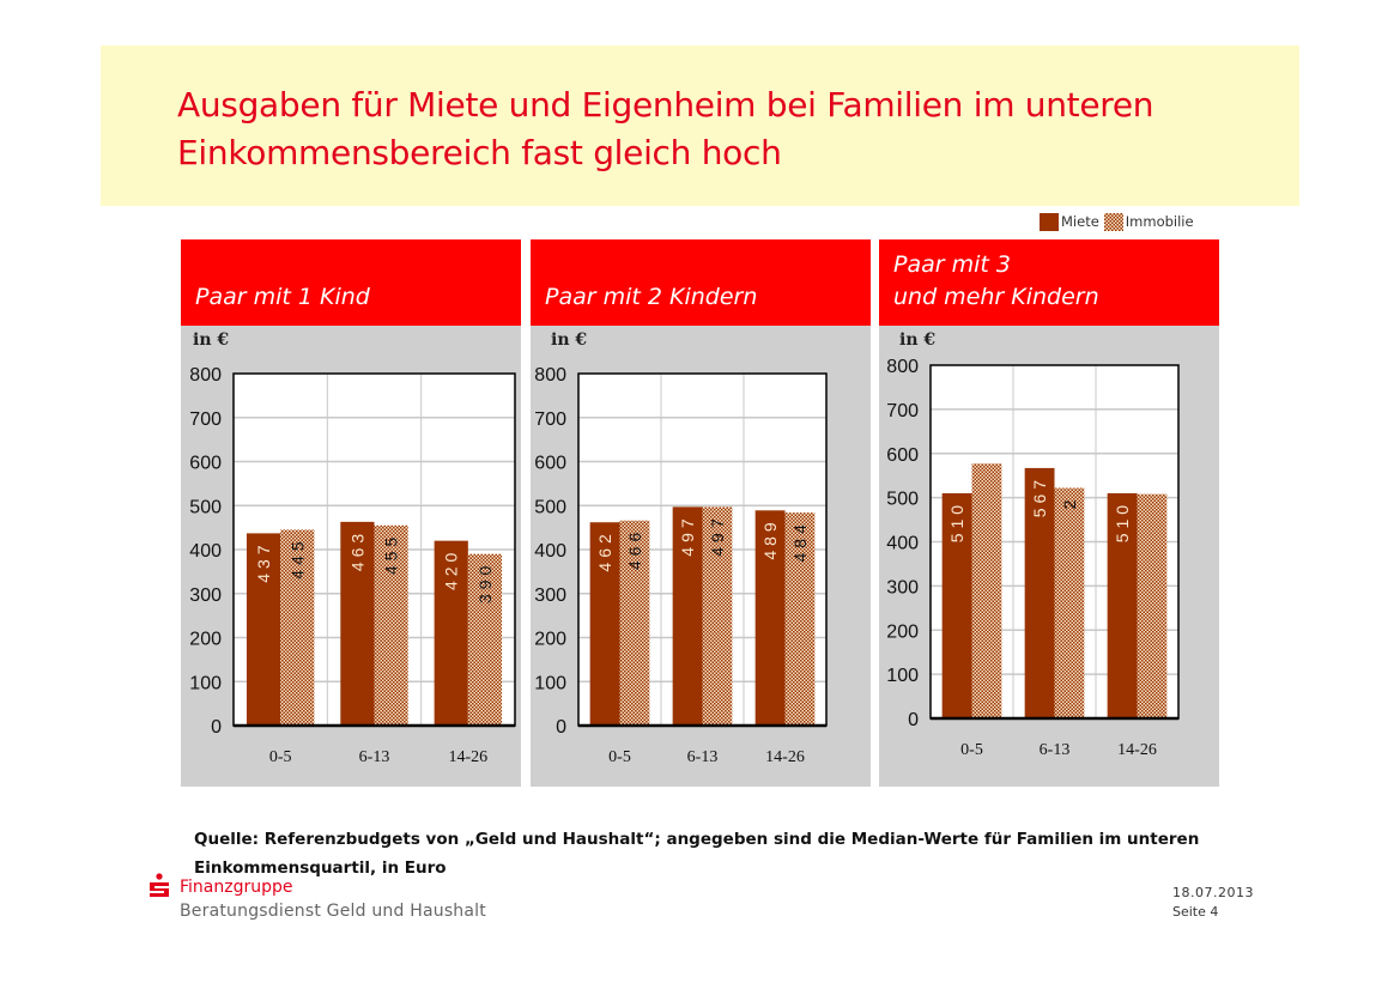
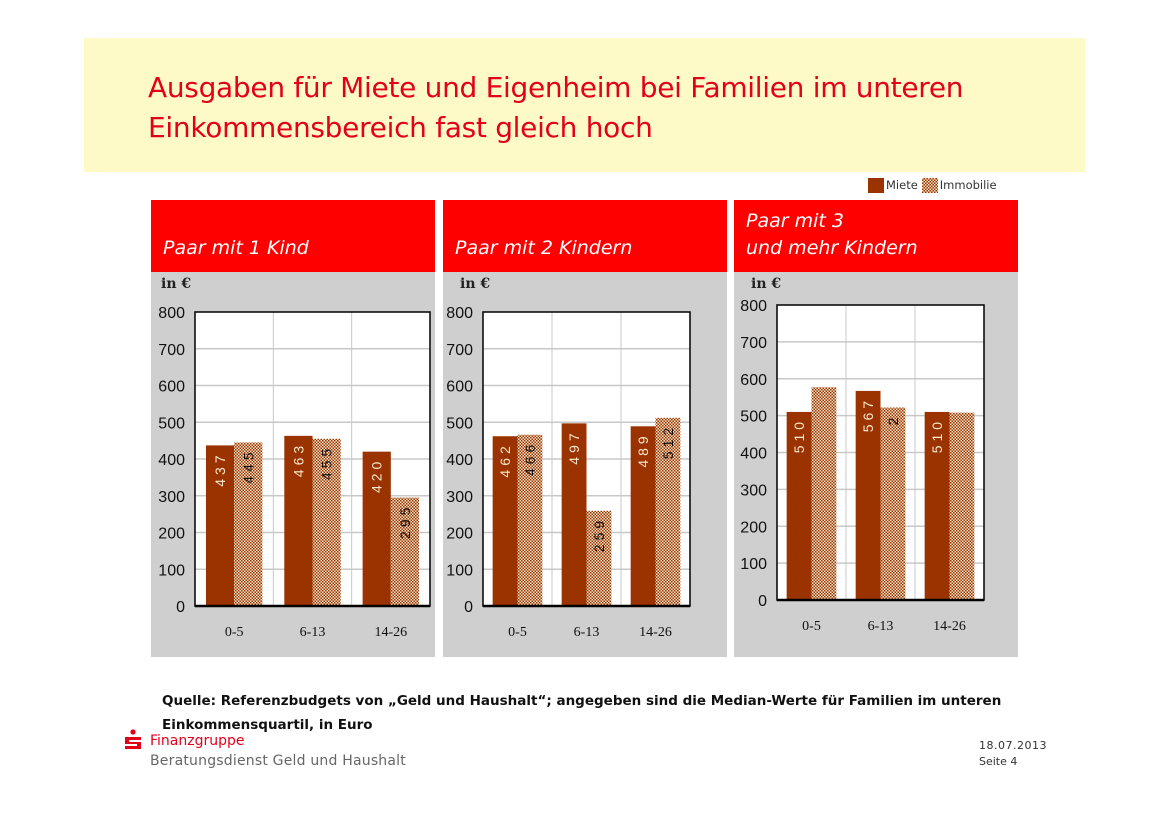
Paar mit 1 Kind/Immobilie/14-26: 390 -> 295
Paar mit 2 Kindern/Immobilie/6-13: 497 -> 259
Paar mit 2 Kindern/Immobilie/14-26: 484 -> 512
